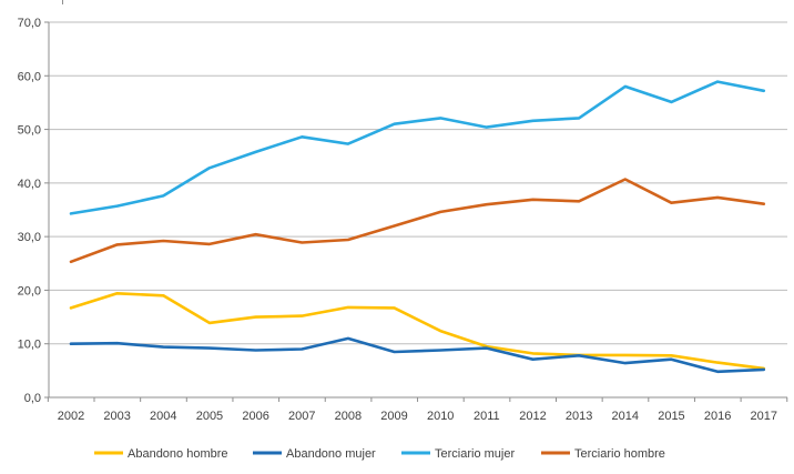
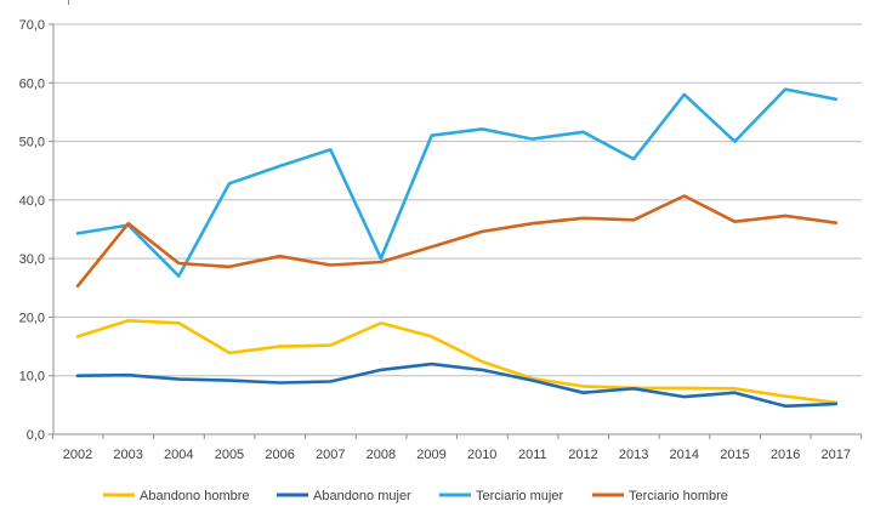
Terciario hombre/2003: 28 -> 36
Terciario mujer/2004: 38 -> 27
Abandono hombre/2008: 17 -> 19
Terciario mujer/2008: 47 -> 30
Abandono mujer/2009: 8 -> 12
Abandono mujer/2010: 9 -> 11
Terciario mujer/2013: 52 -> 47
Terciario mujer/2015: 55 -> 50
